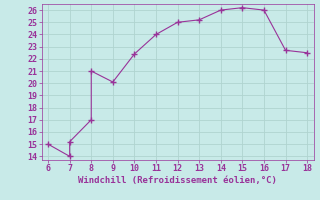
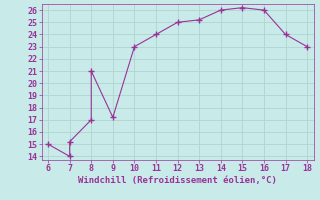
9: 20.1 -> 17.2
10: 22.4 -> 23.0
17: 22.7 -> 24.0
18: 22.5 -> 23.0
